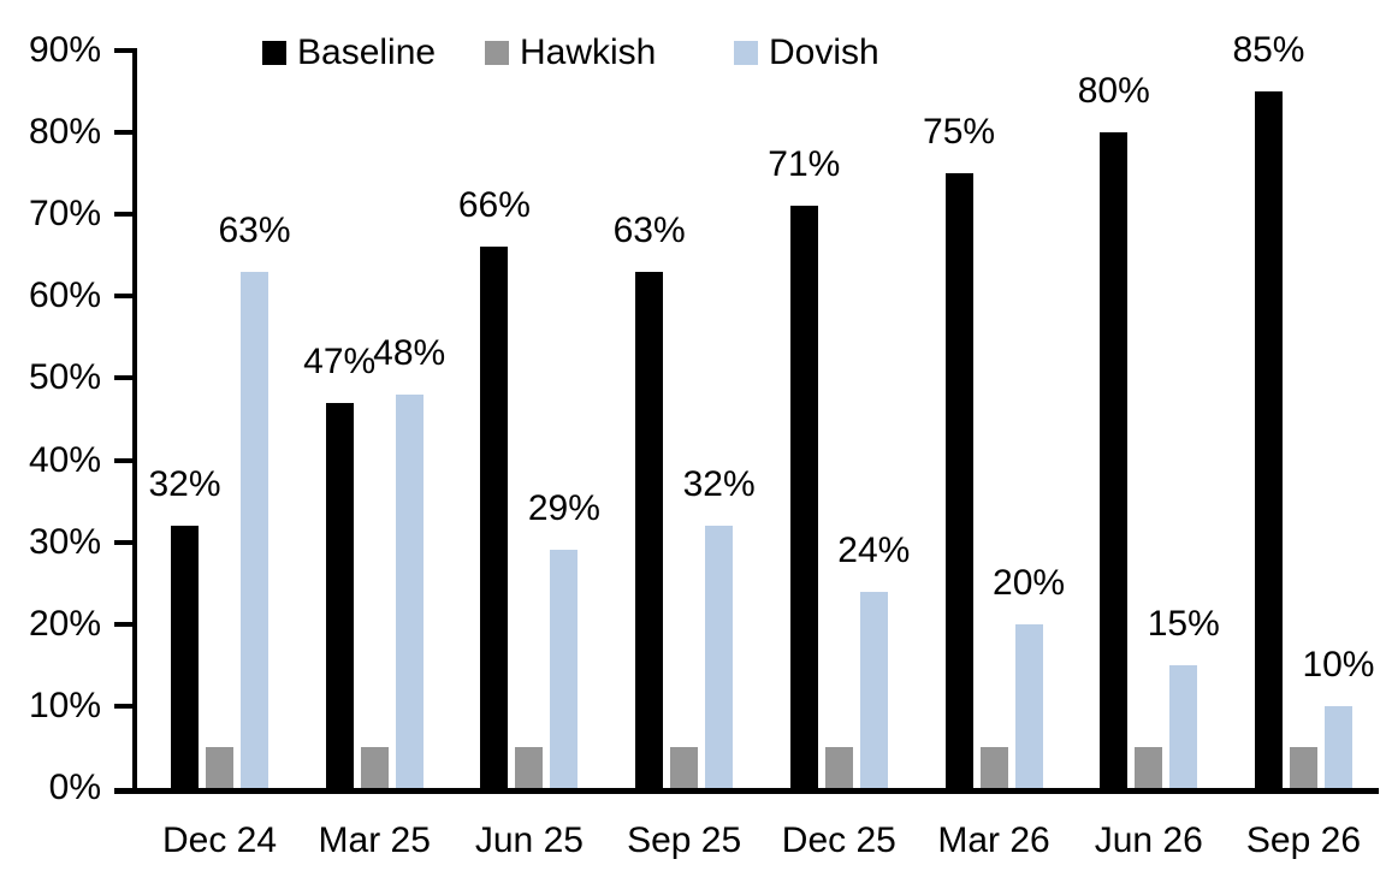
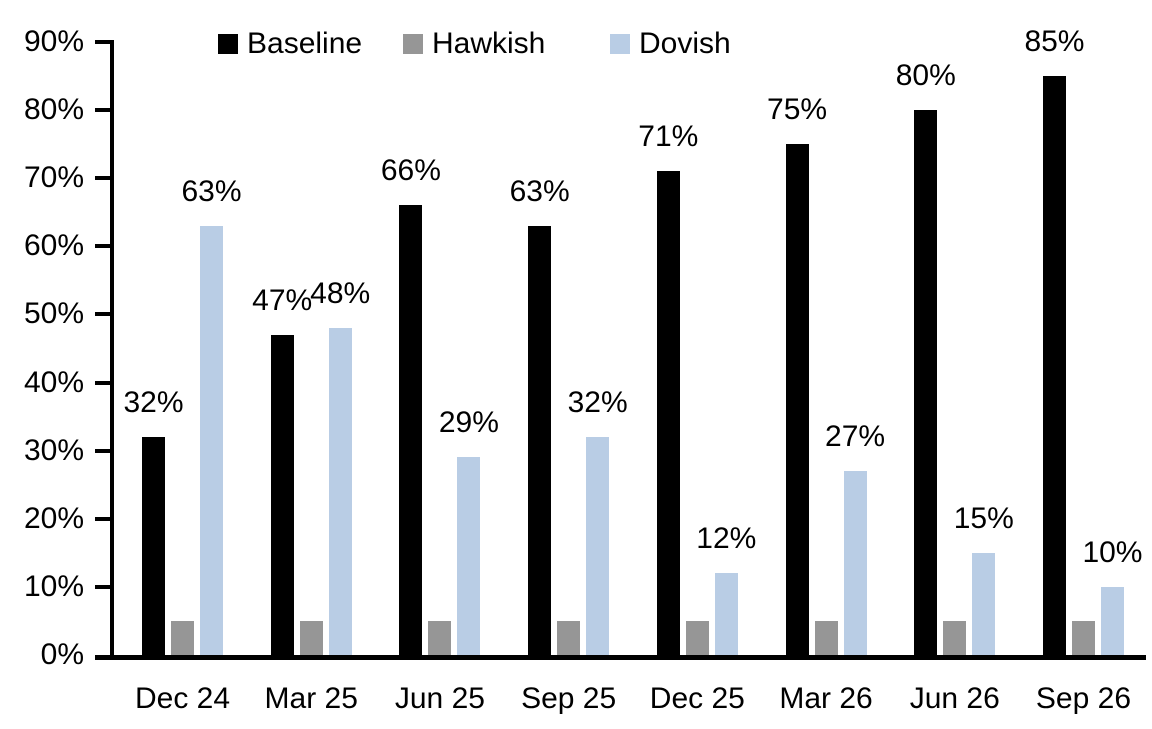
Dovish/Dec 25: 24% -> 12%
Dovish/Mar 26: 20% -> 27%
